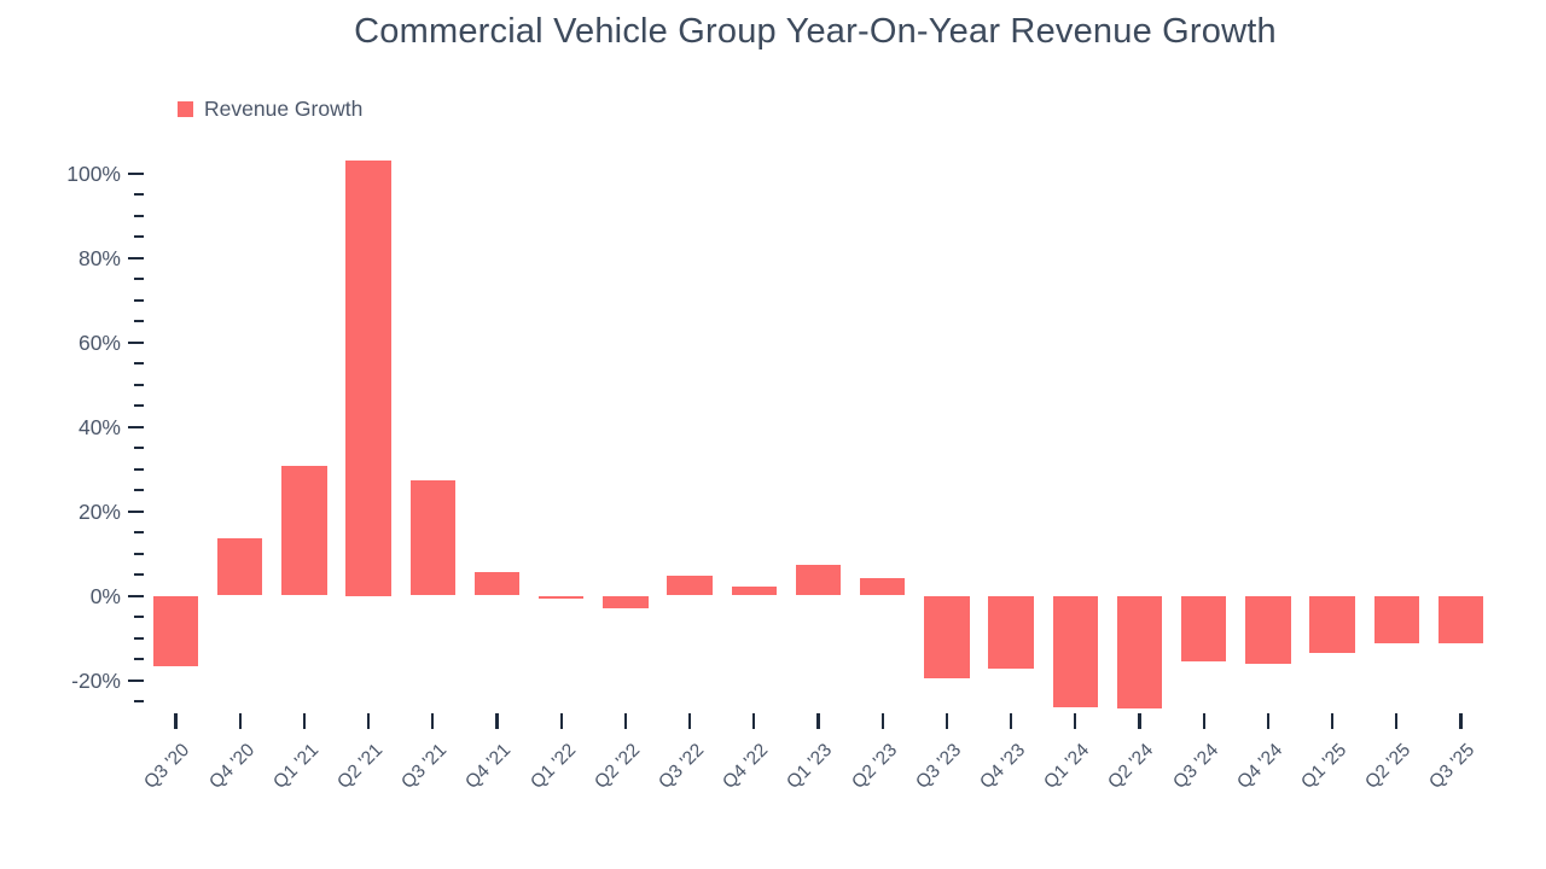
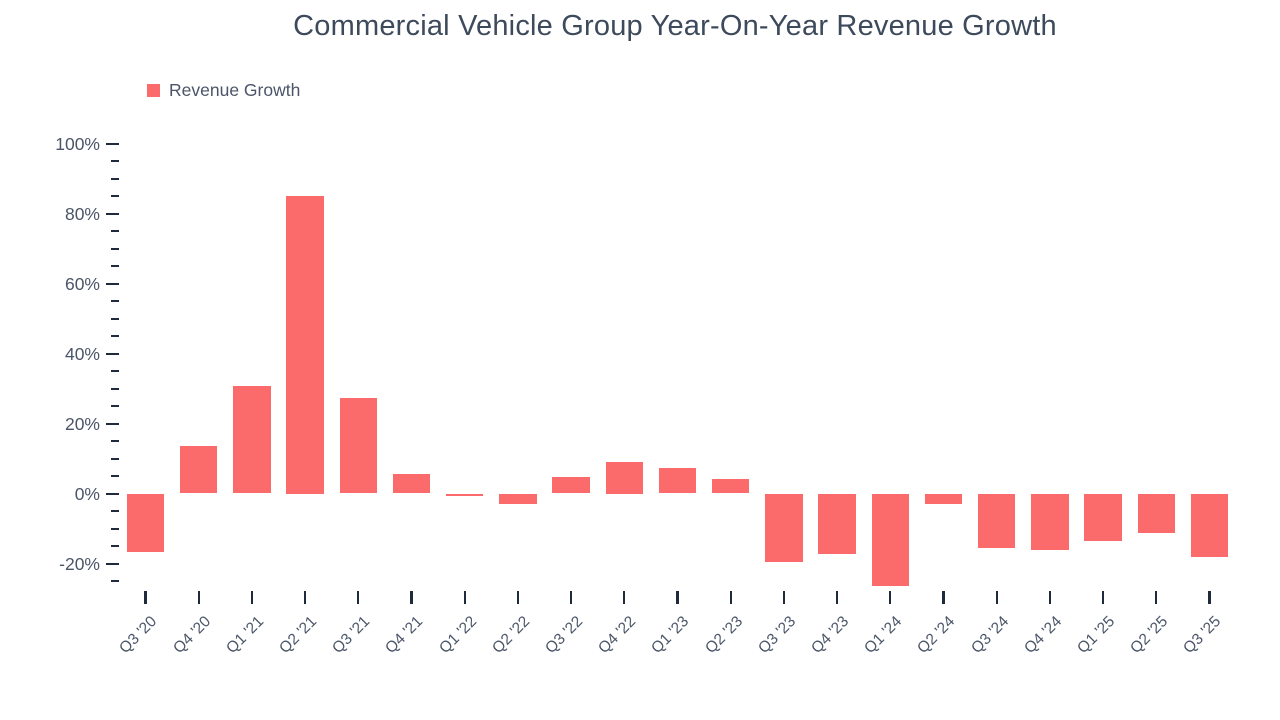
Q2 '21: 103% -> 85%
Q4 '22: 2% -> 9%
Q2 '24: -27% -> -3%
Q3 '25: -11% -> -18%
